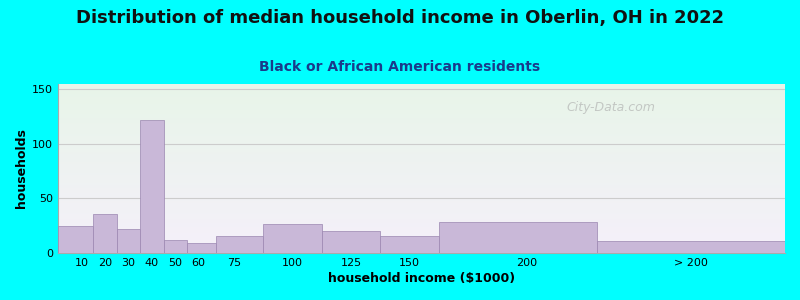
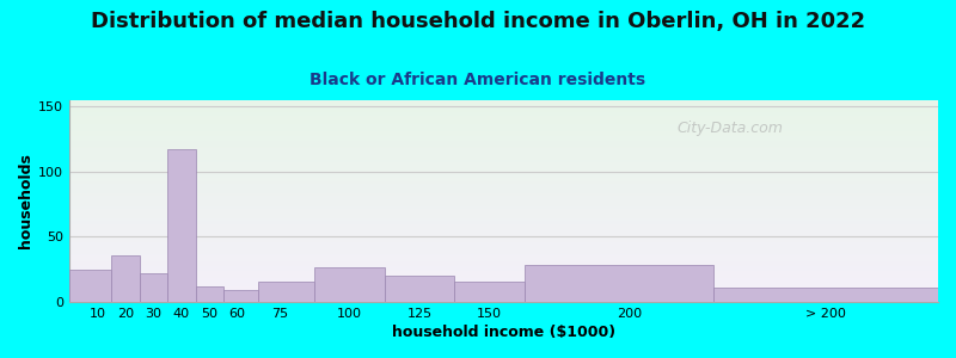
40: 122 -> 117
